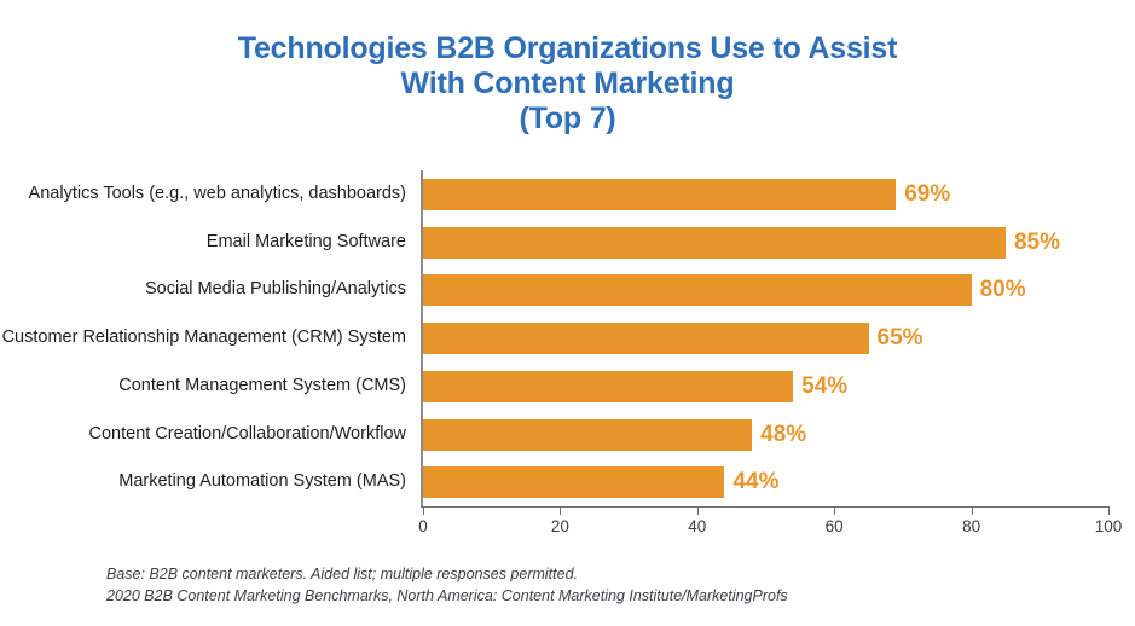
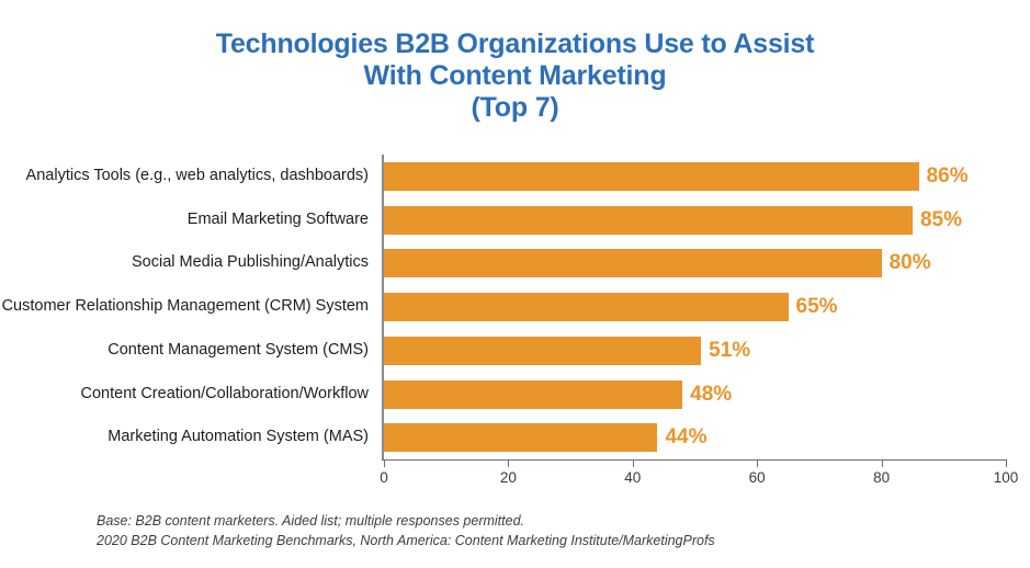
Analytics Tools (e.g., web analytics, dashboards): 69% -> 86%
Content Management System (CMS): 54% -> 51%
